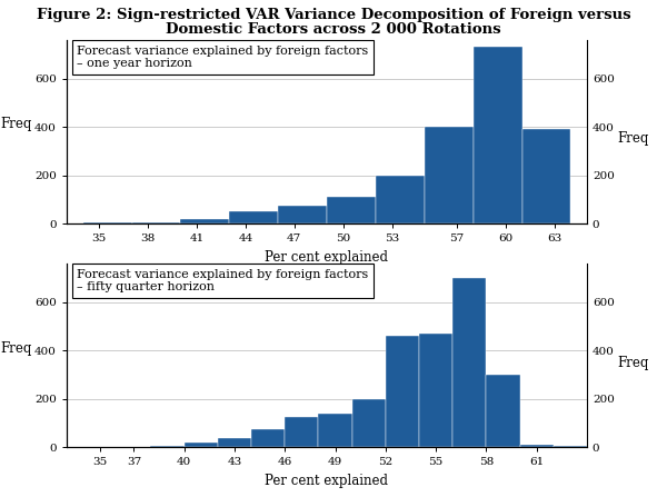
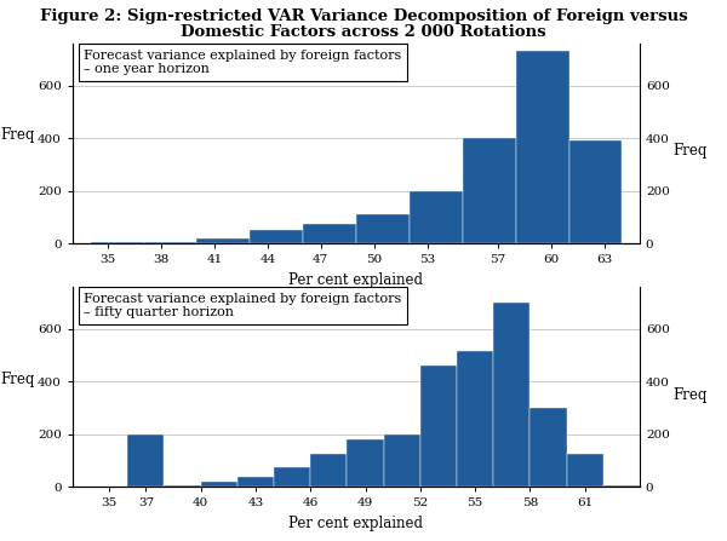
37: 3 -> 200
49: 140 -> 180
55: 470 -> 515
61: 10 -> 125
